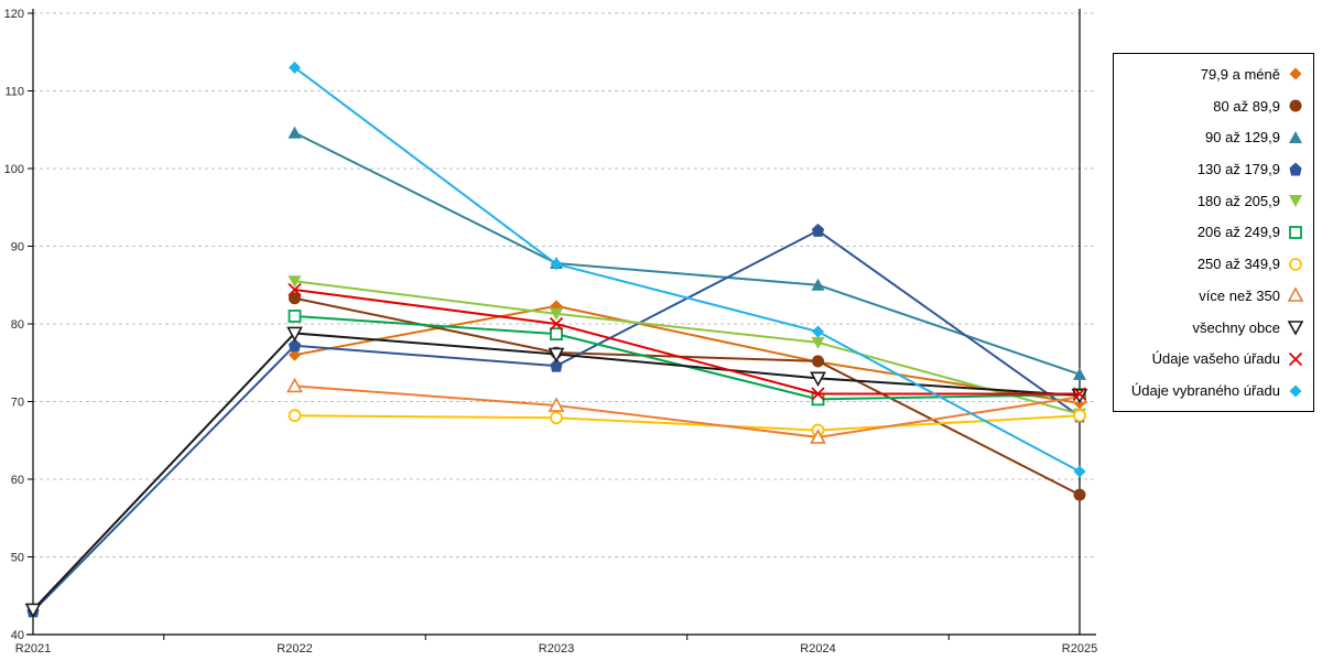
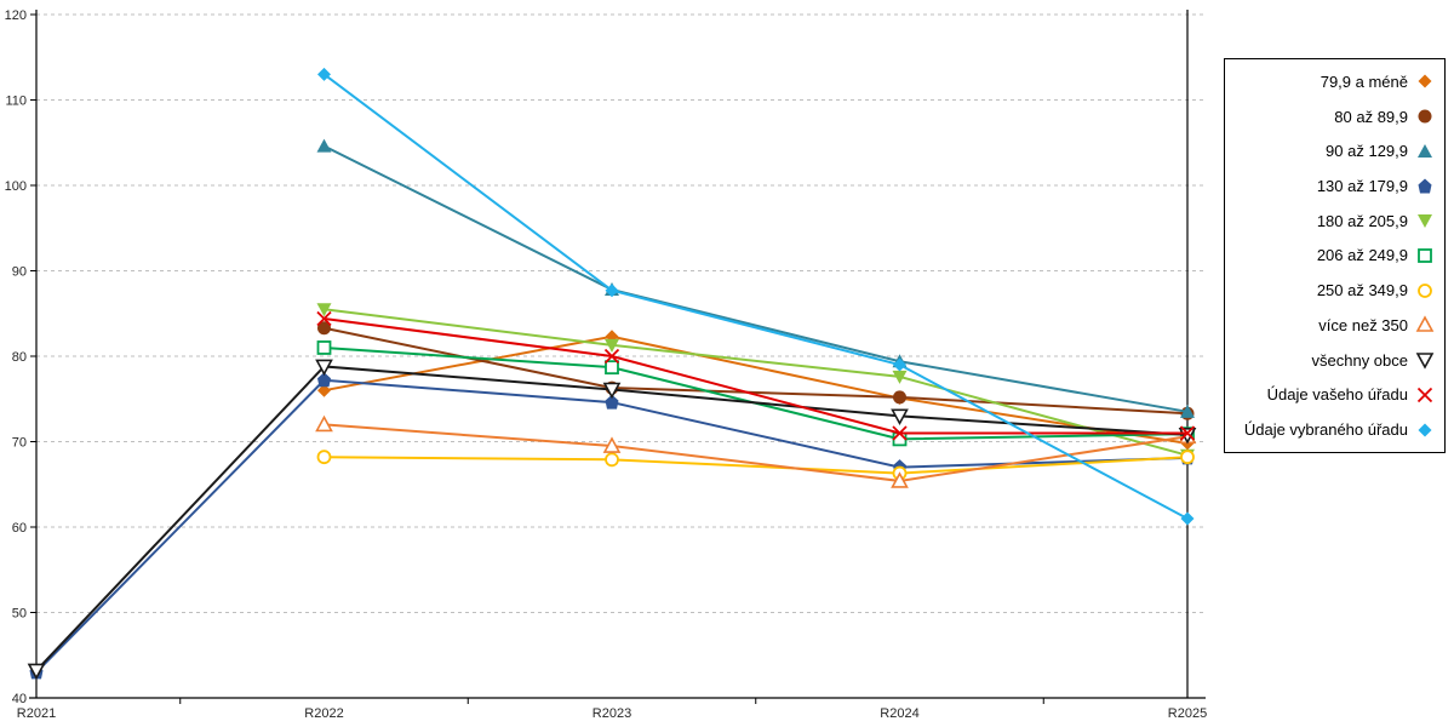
90 až 129,9/R2024: 85 -> 79
130 až 179,9/R2024: 92 -> 67
80 až 89,9/R2025: 58 -> 73
